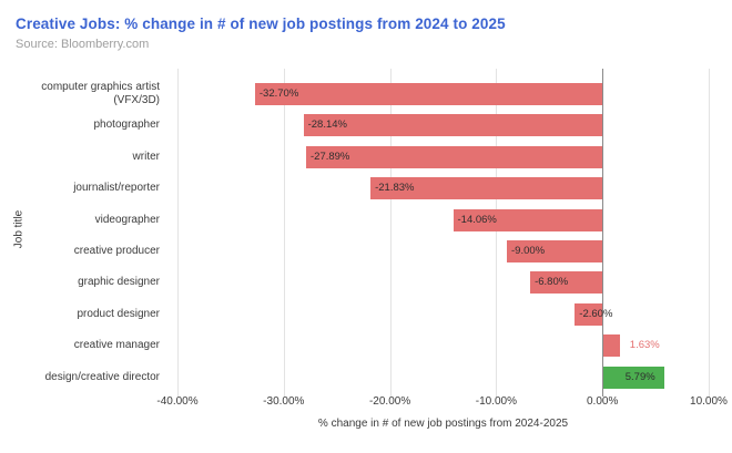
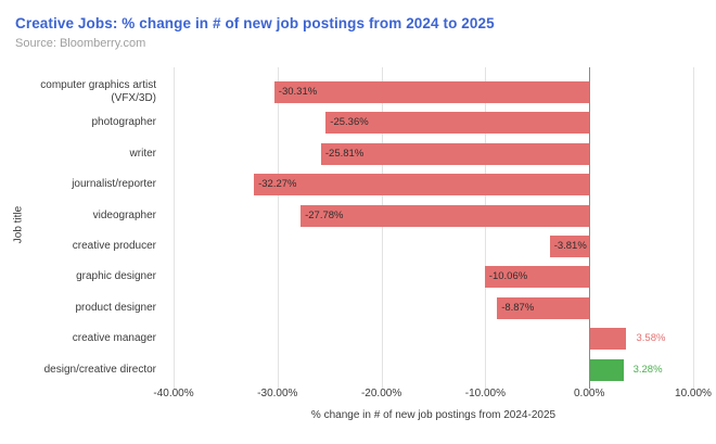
computer graphics artist (VFX/3D): -32.70% -> -30.31%
photographer: -28.14% -> -25.36%
writer: -27.89% -> -25.81%
journalist/reporter: -21.83% -> -32.27%
videographer: -14.06% -> -27.78%
creative producer: -9.00% -> -3.81%
graphic designer: -6.80% -> -10.06%
product designer: -2.60% -> -8.87%
creative manager: 1.63% -> 3.58%
design/creative director: 5.79% -> 3.28%
